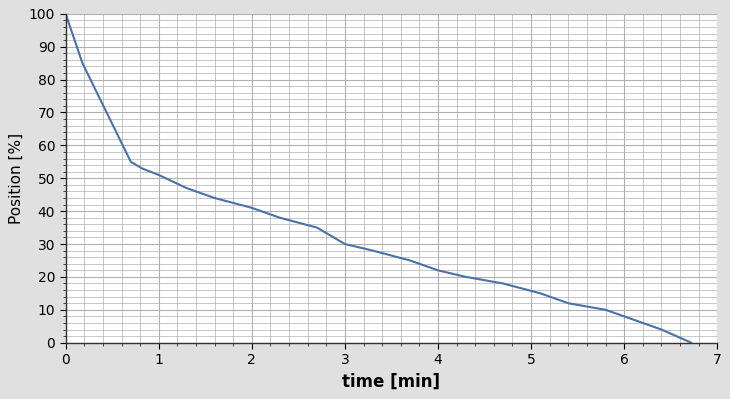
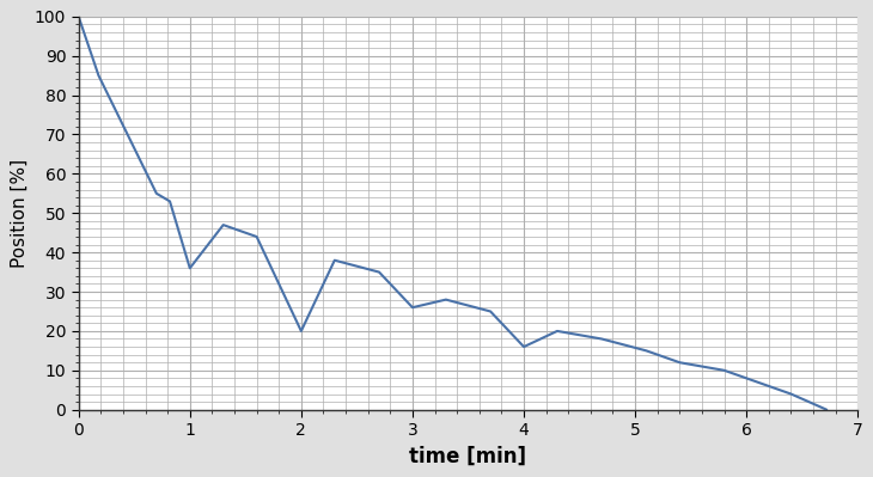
1: 51 -> 36
2: 41 -> 20
3: 30 -> 26
4: 22 -> 16
